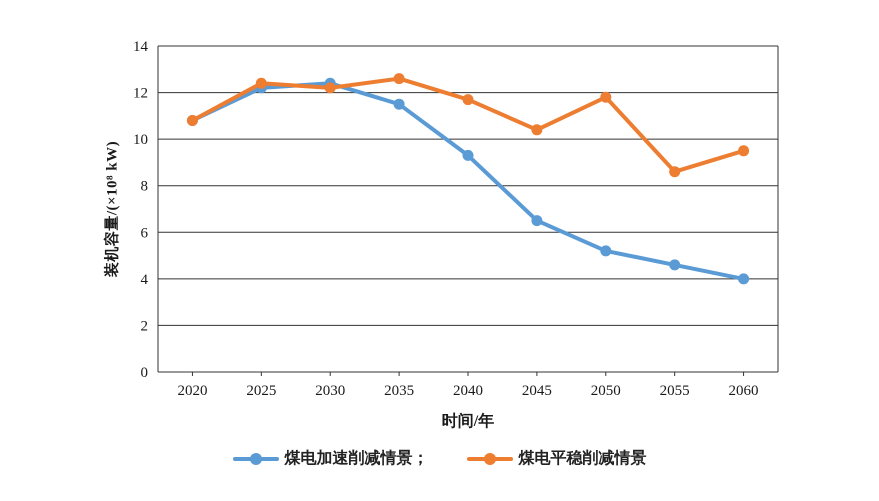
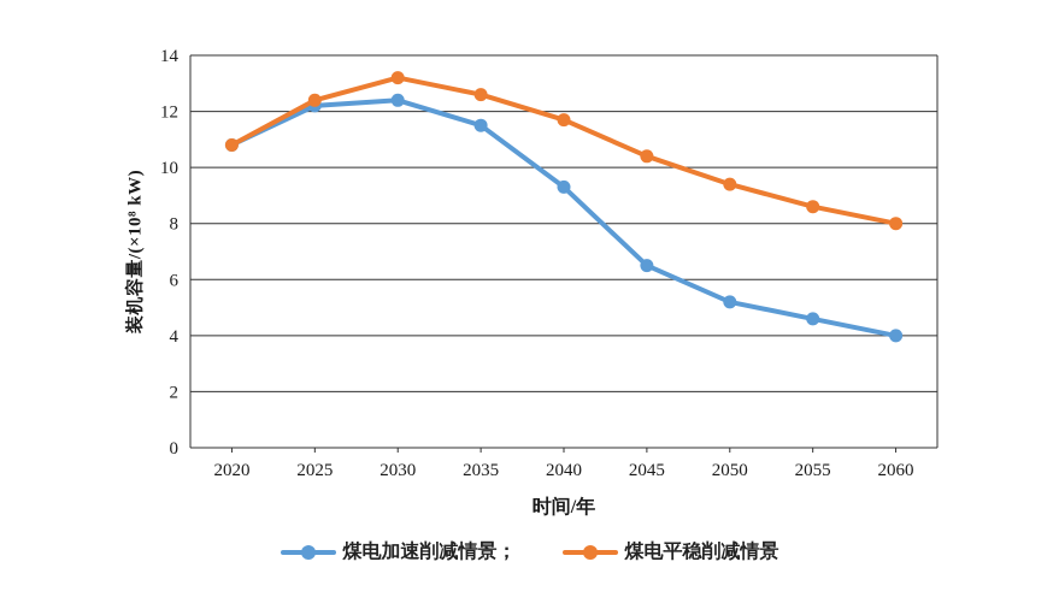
煤电平稳削减情景/2030: 12.2 -> 13.2
煤电平稳削减情景/2050: 11.8 -> 9.4
煤电平稳削减情景/2060: 9.5 -> 8.0
